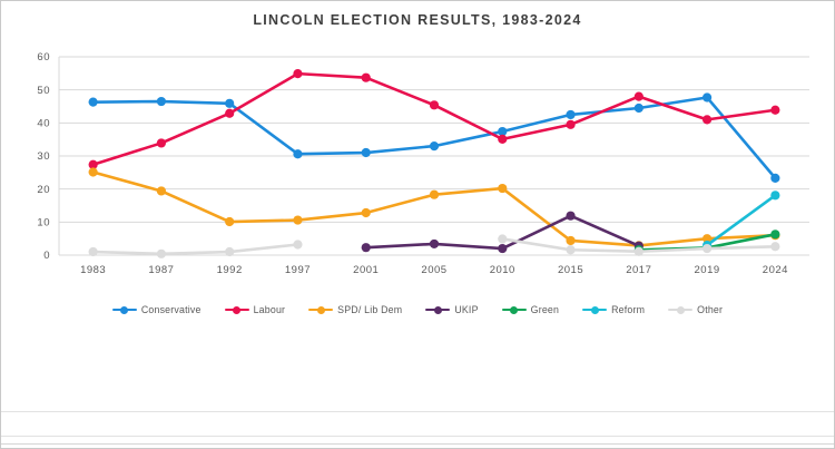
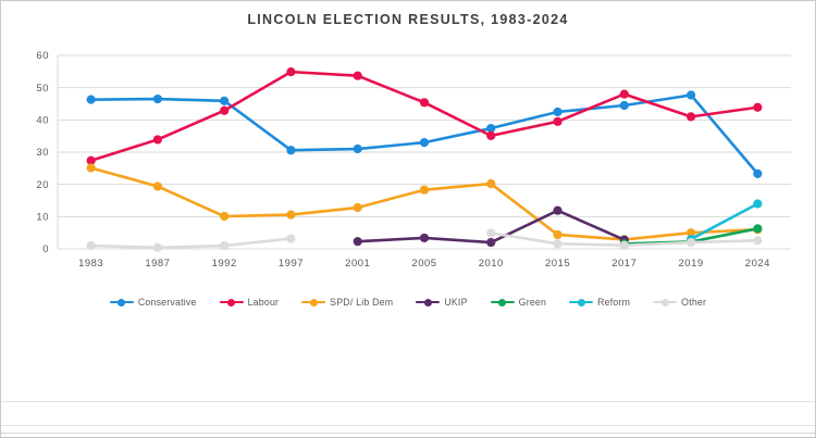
Reform/2024: 18 -> 14
